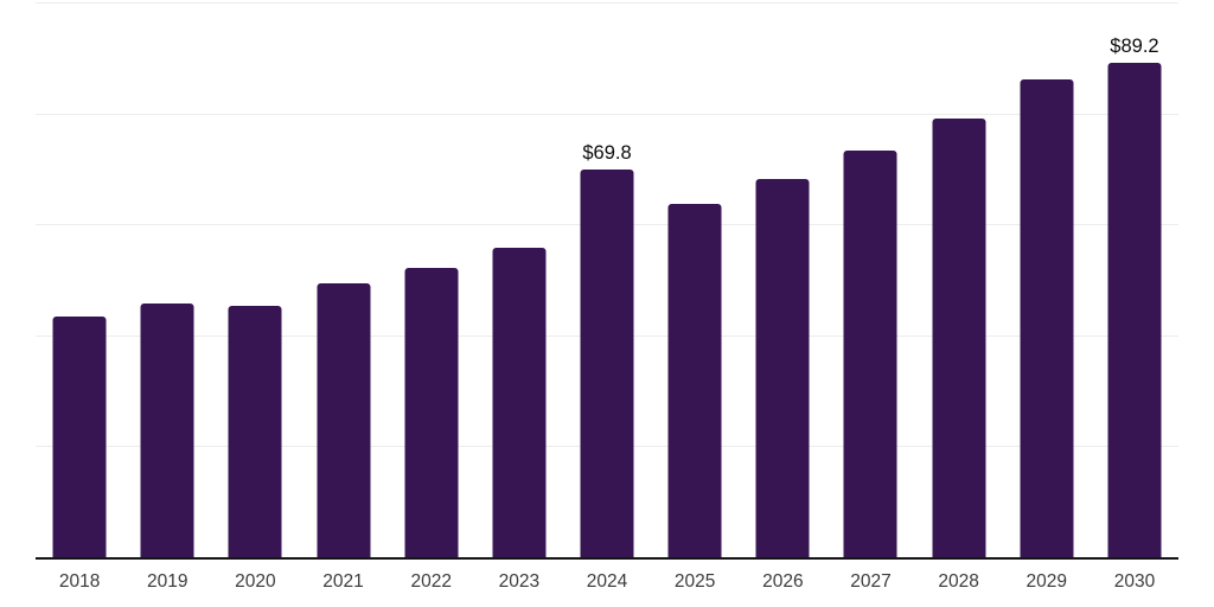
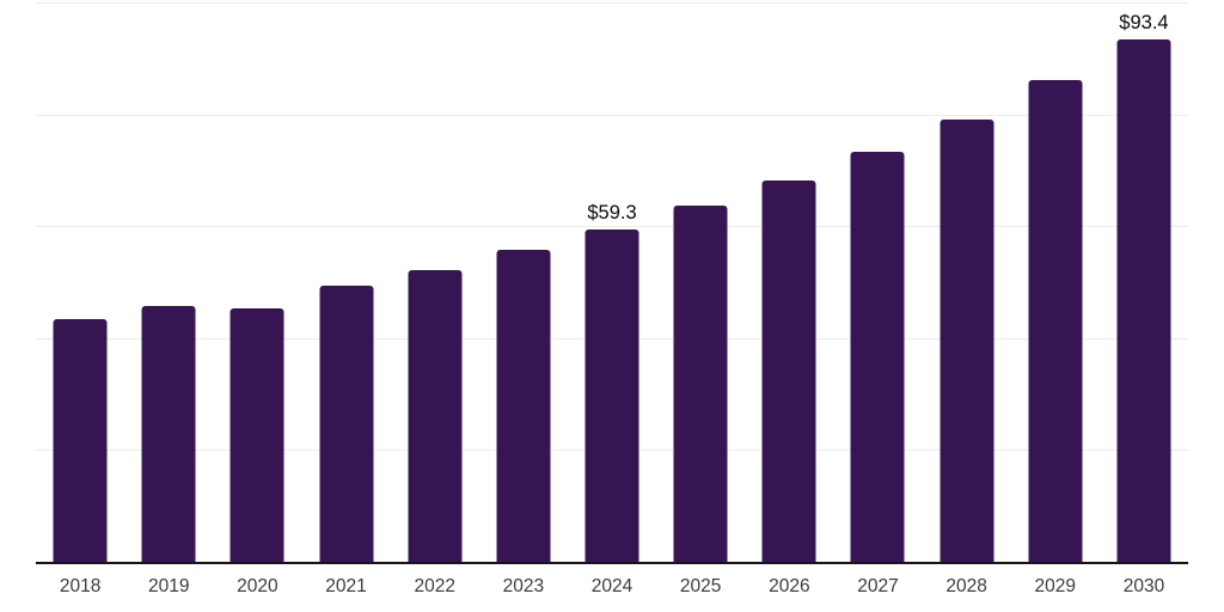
2024: $69.8 -> $59.3
2030: $89.2 -> $93.4
